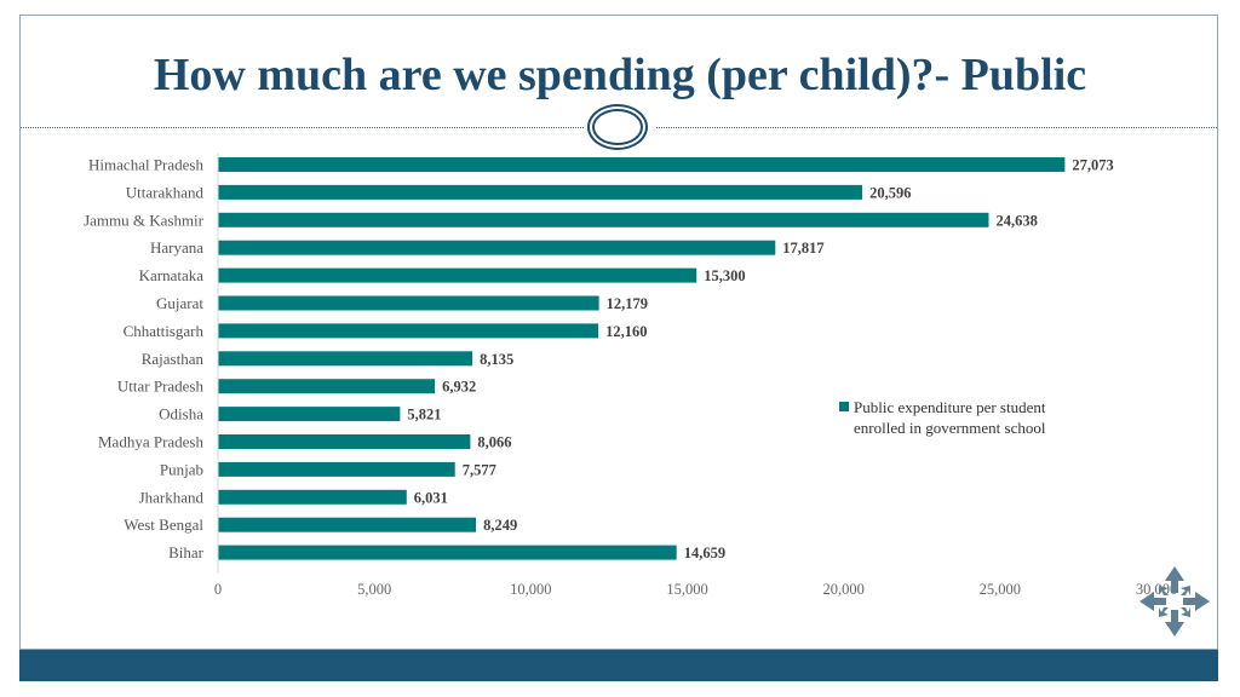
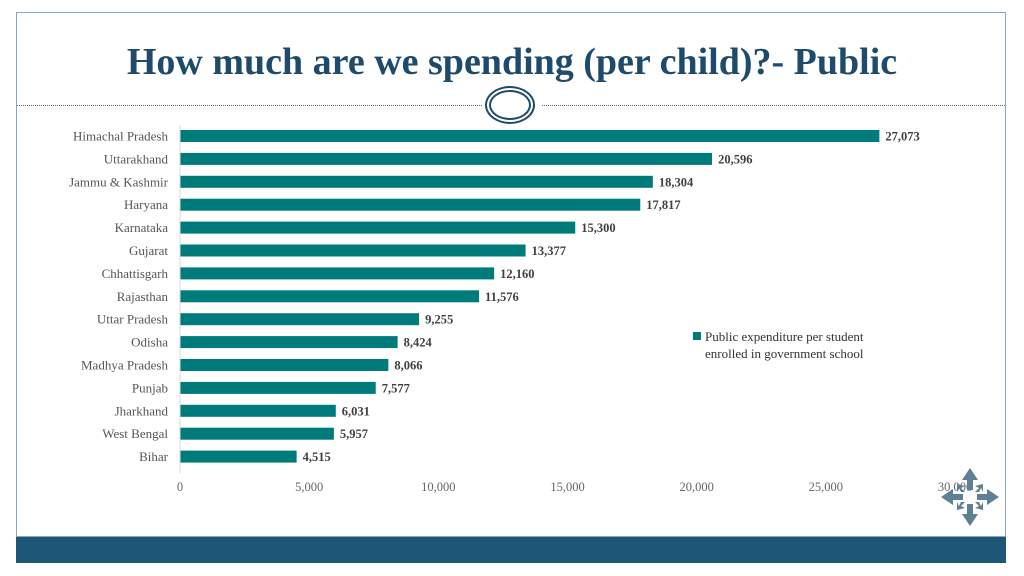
Jammu & Kashmir: 24,638 -> 18,304
Gujarat: 12,179 -> 13,377
Rajasthan: 8,135 -> 11,576
Uttar Pradesh: 6,932 -> 9,255
Odisha: 5,821 -> 8,424
West Bengal: 8,249 -> 5,957
Bihar: 14,659 -> 4,515
